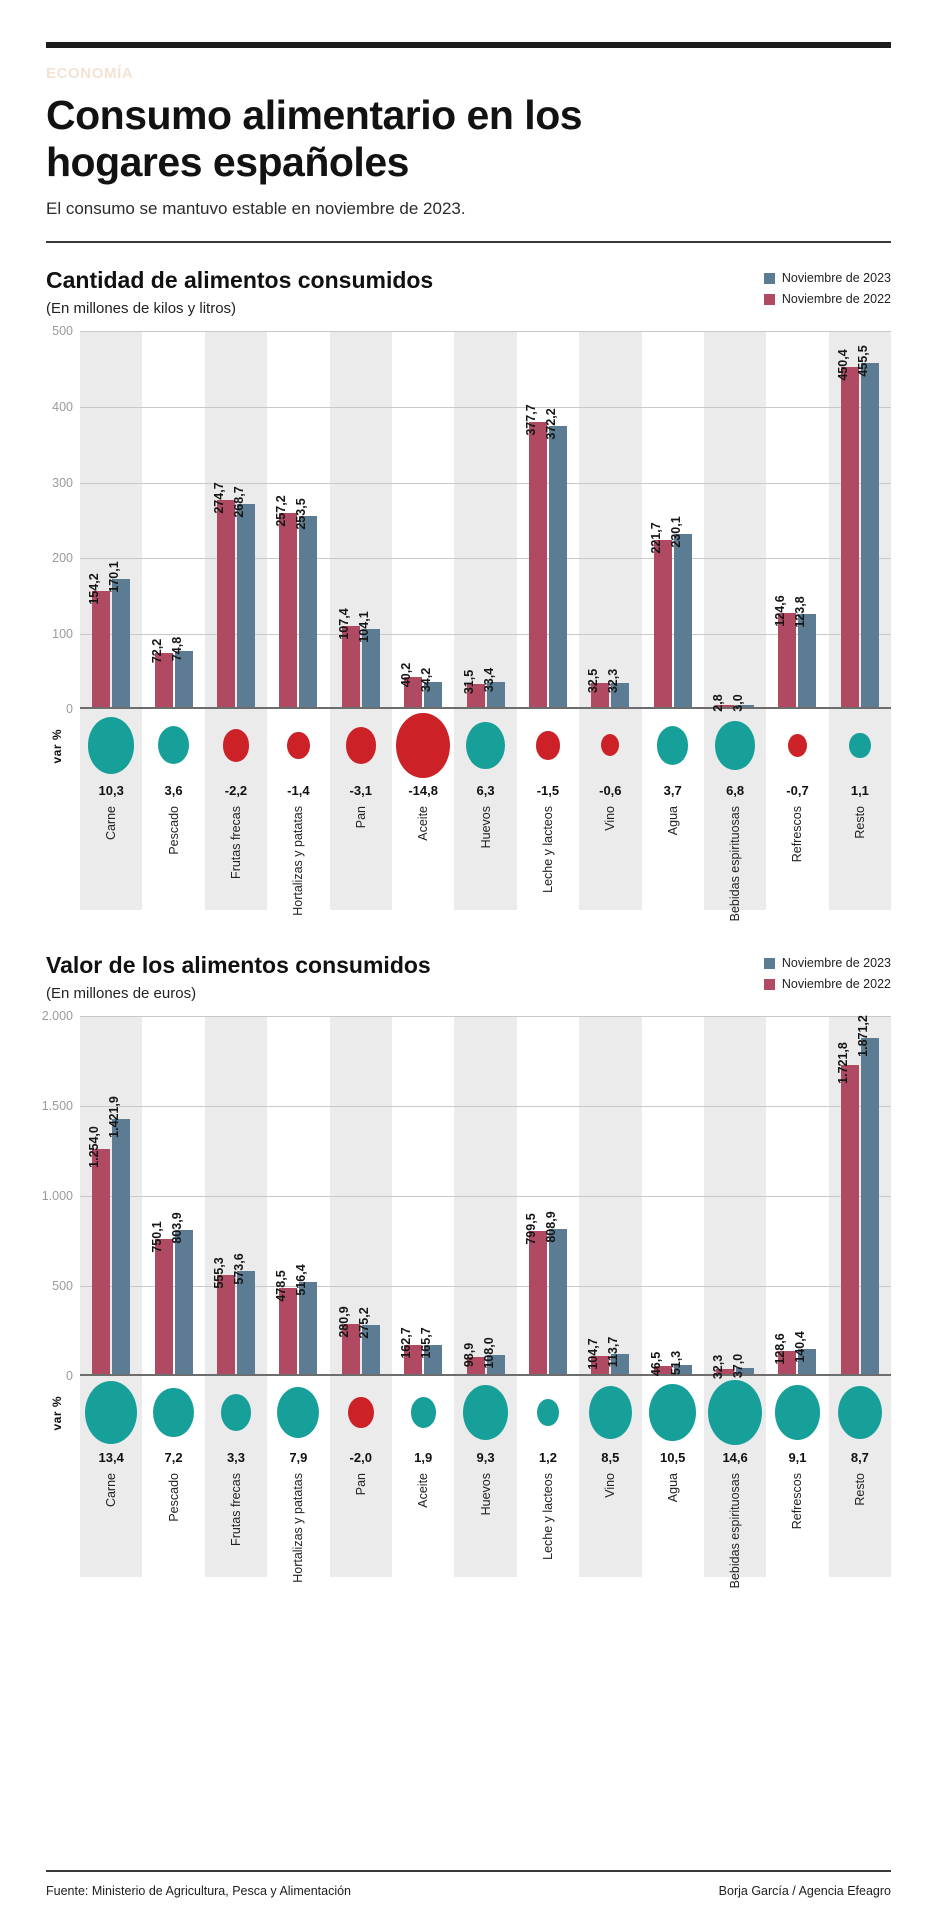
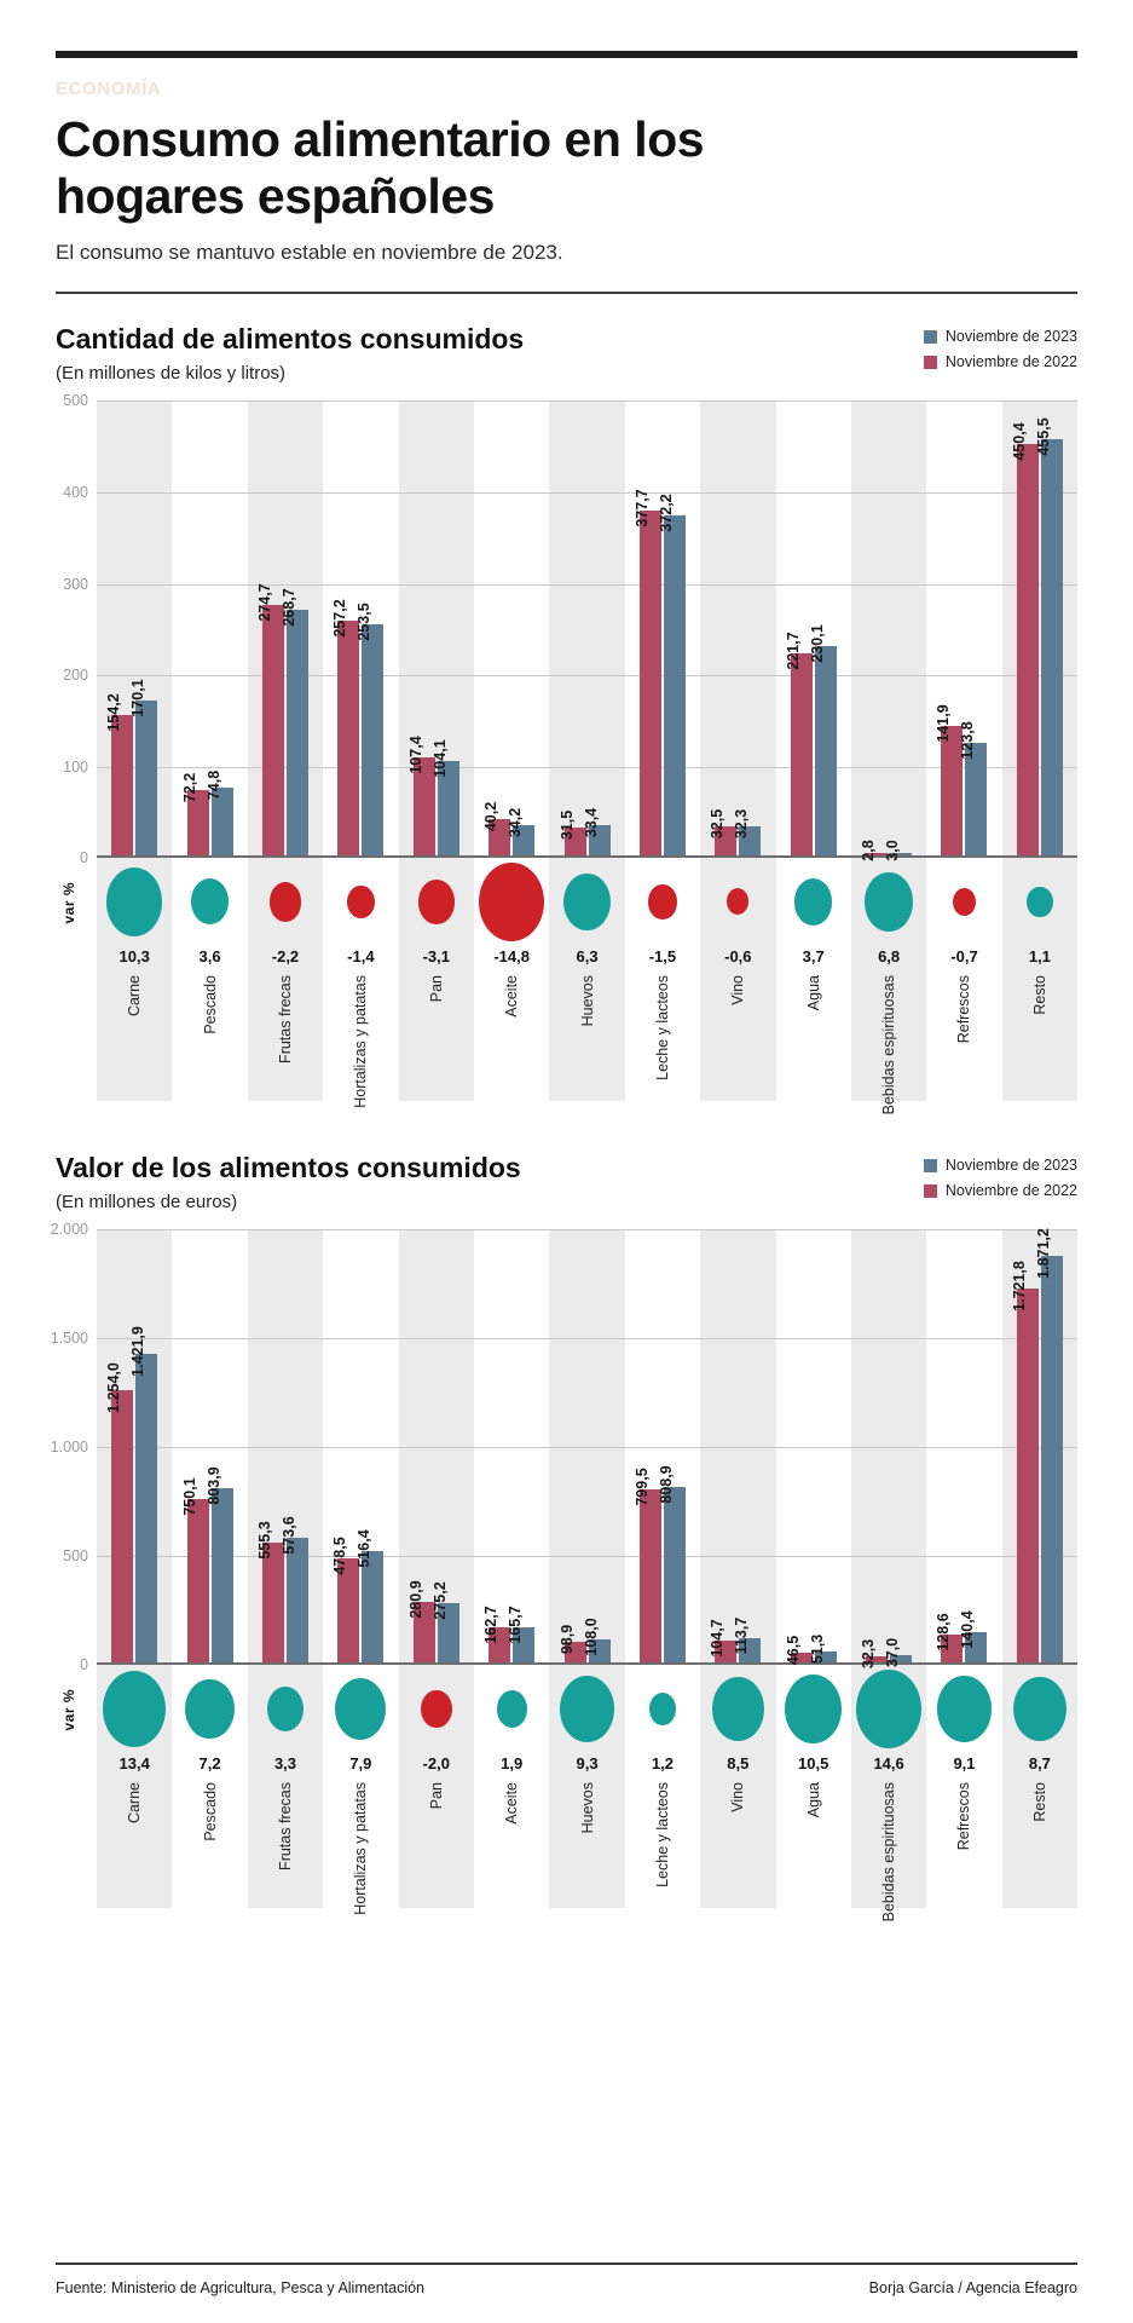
Cantidad de alimentos consumidos/Noviembre de 2022/Refrescos: 124,6 -> 141,9
